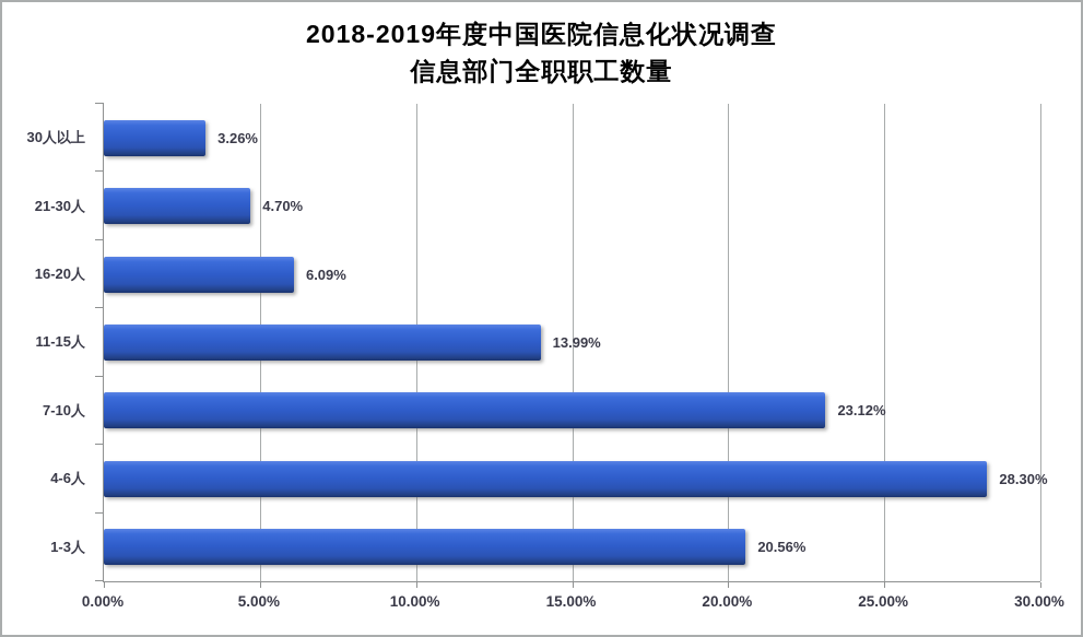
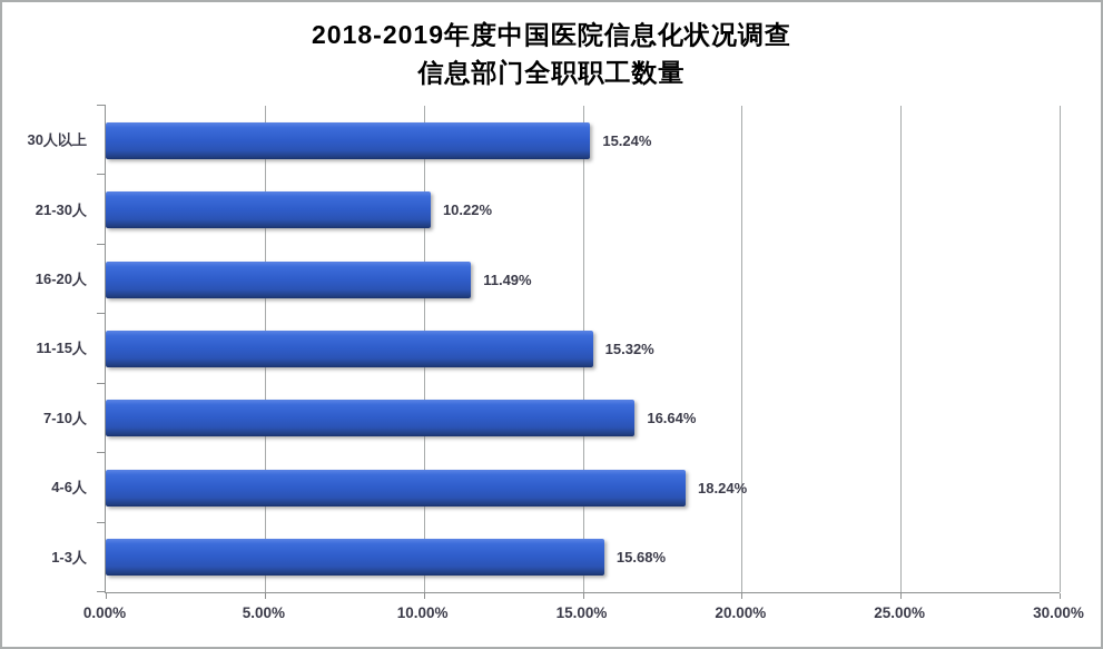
30人以上: 3.26% -> 15.24%
21-30人: 4.70% -> 10.22%
16-20人: 6.09% -> 11.49%
11-15人: 13.99% -> 15.32%
7-10人: 23.12% -> 16.64%
4-6人: 28.30% -> 18.24%
1-3人: 20.56% -> 15.68%
